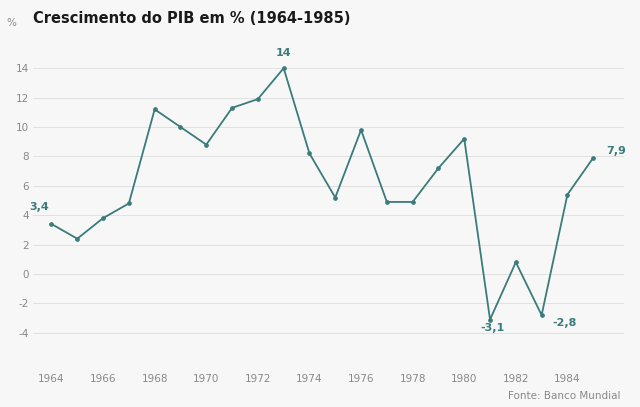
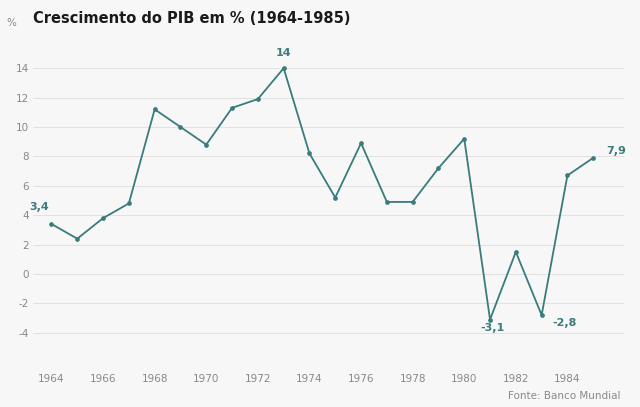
1976: 9.8 -> 8.9
1982: 0.8 -> 1.5
1984: 5.4 -> 6.7
